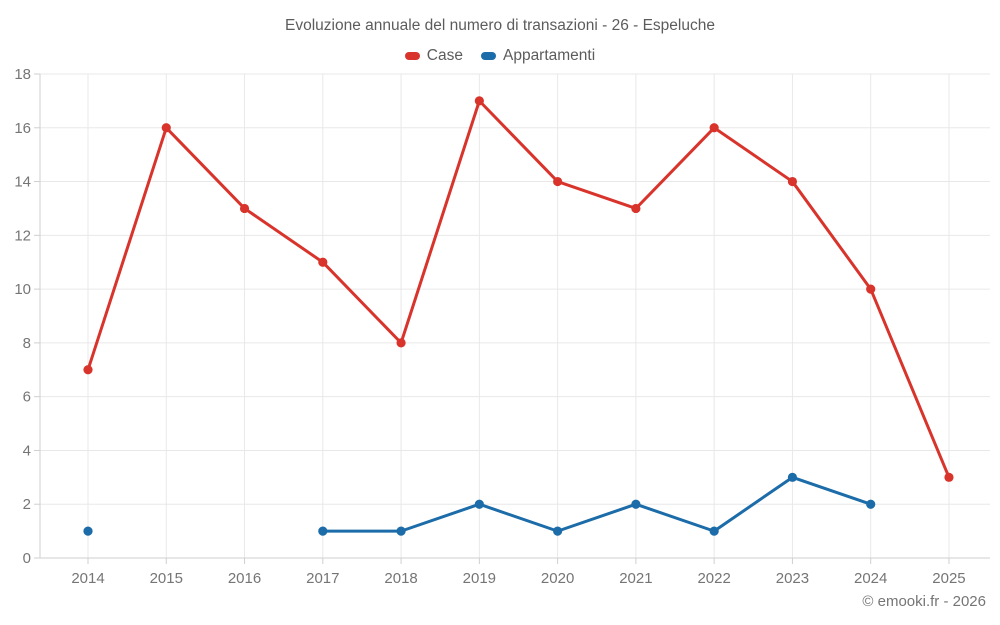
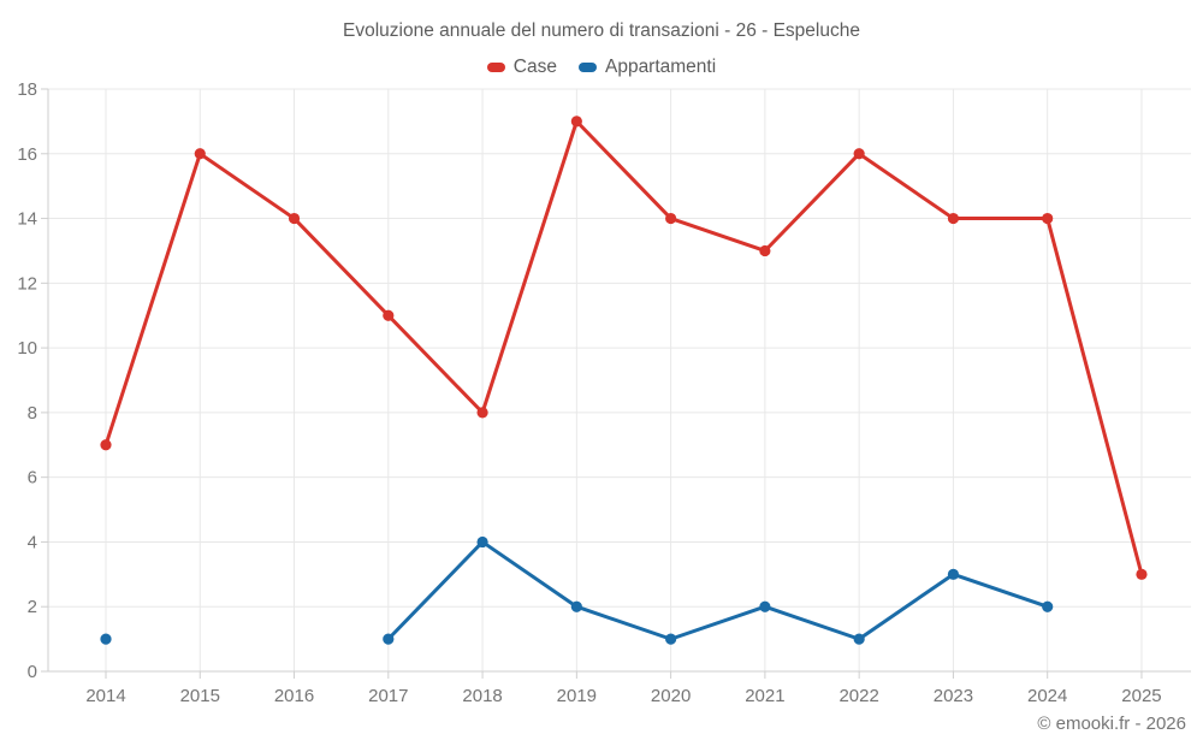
Case/2016: 13 -> 14
Appartamenti/2018: 1 -> 4
Case/2024: 10 -> 14
